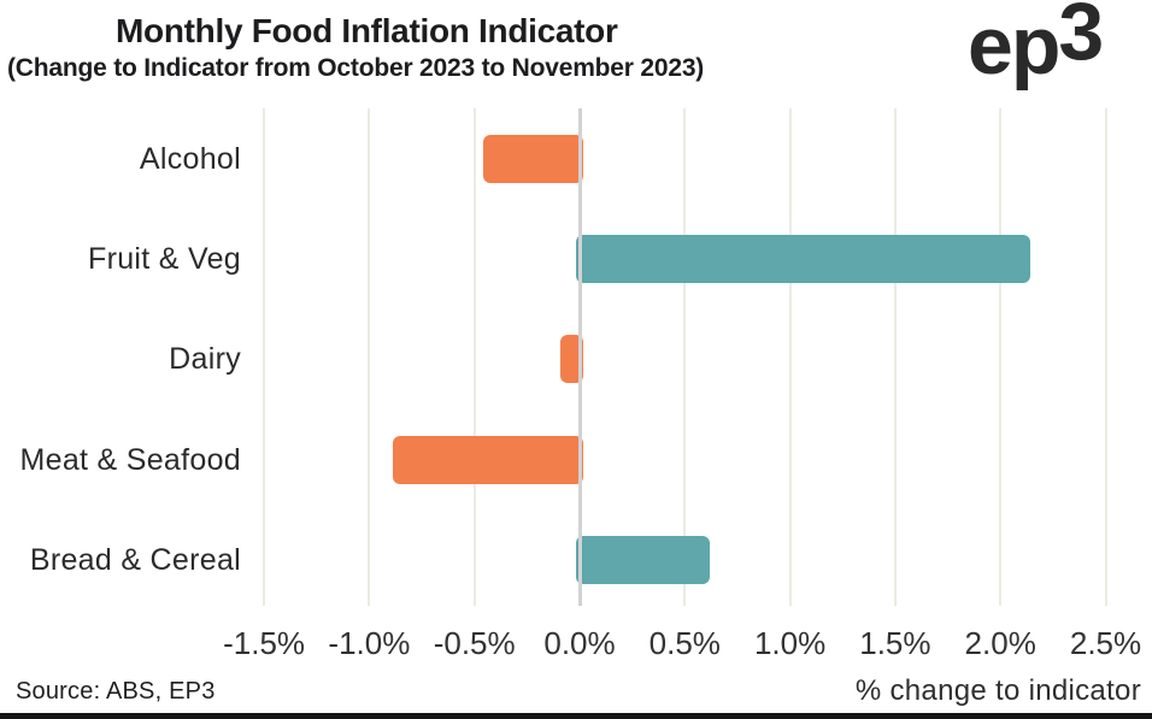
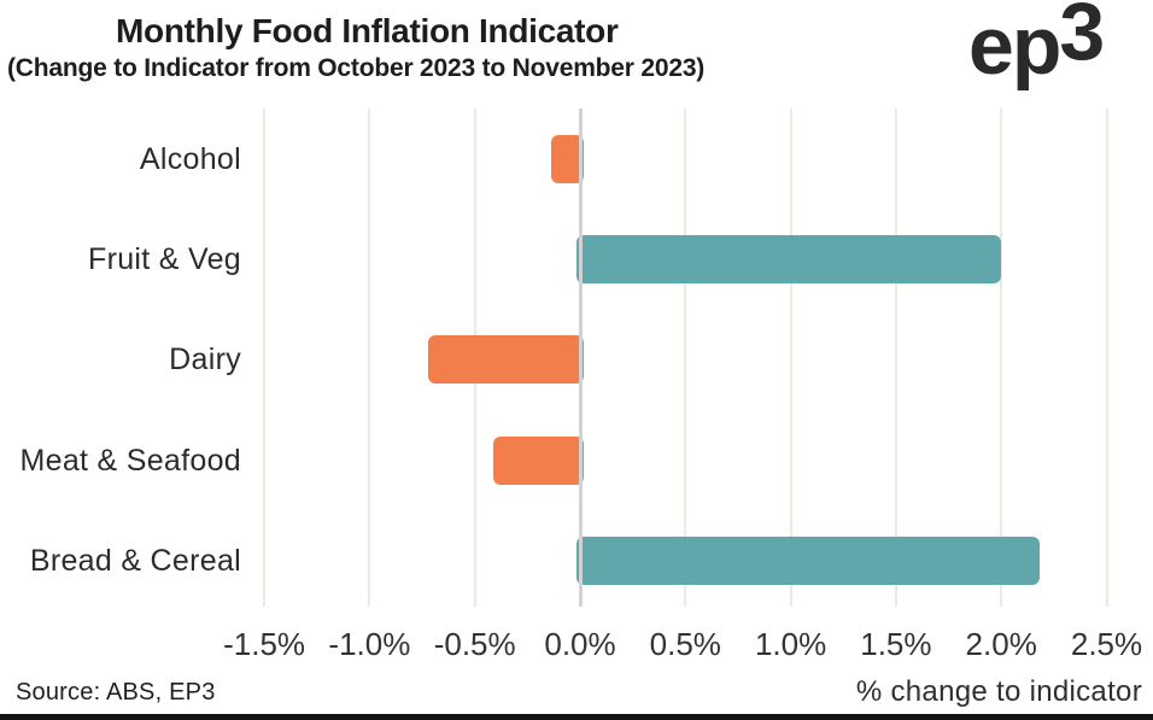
Alcohol: -0.46% -> -0.14%
Fruit & Veg: 2.14% -> 2.00%
Dairy: -0.09% -> -0.72%
Meat & Seafood: -0.89% -> -0.41%
Bread & Cereal: 0.62% -> 2.18%
